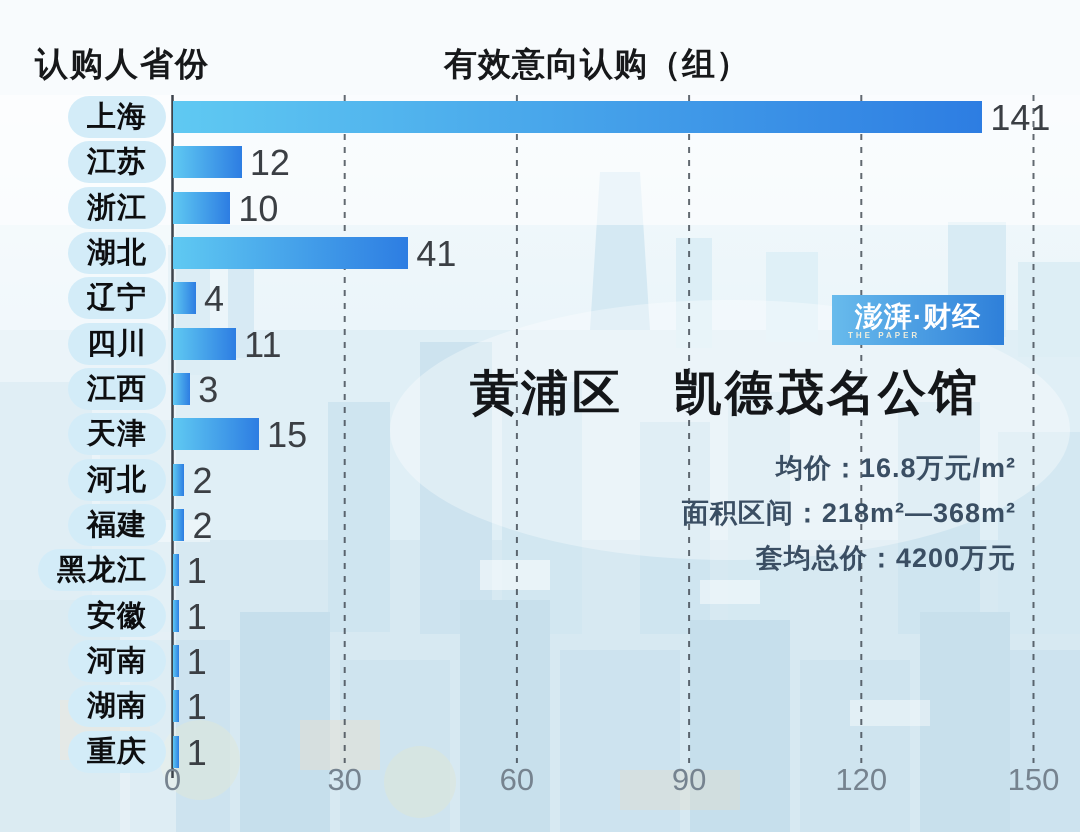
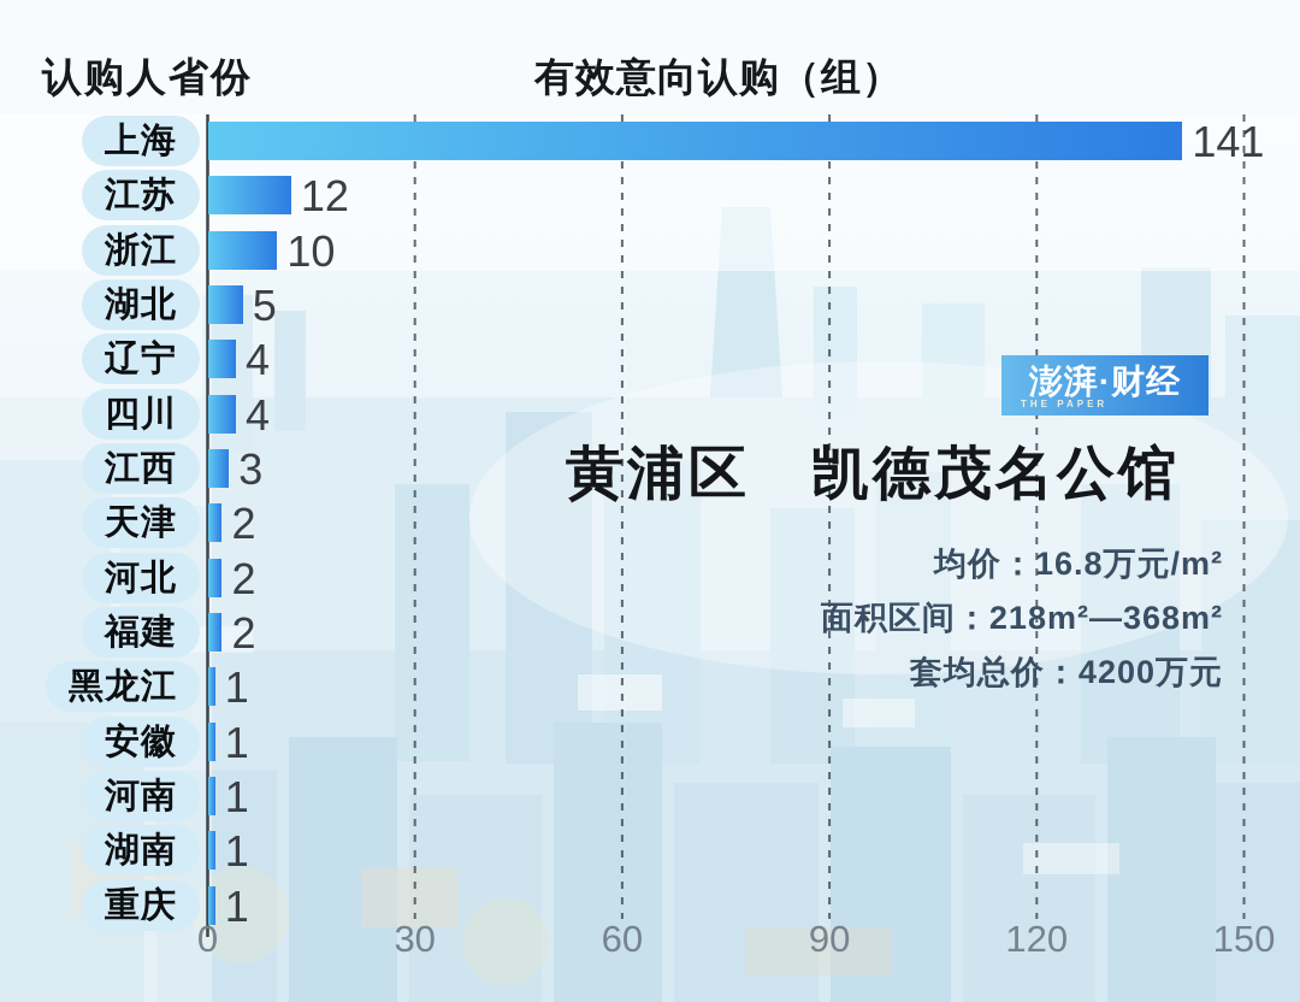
湖北: 41 -> 5
四川: 11 -> 4
天津: 15 -> 2
